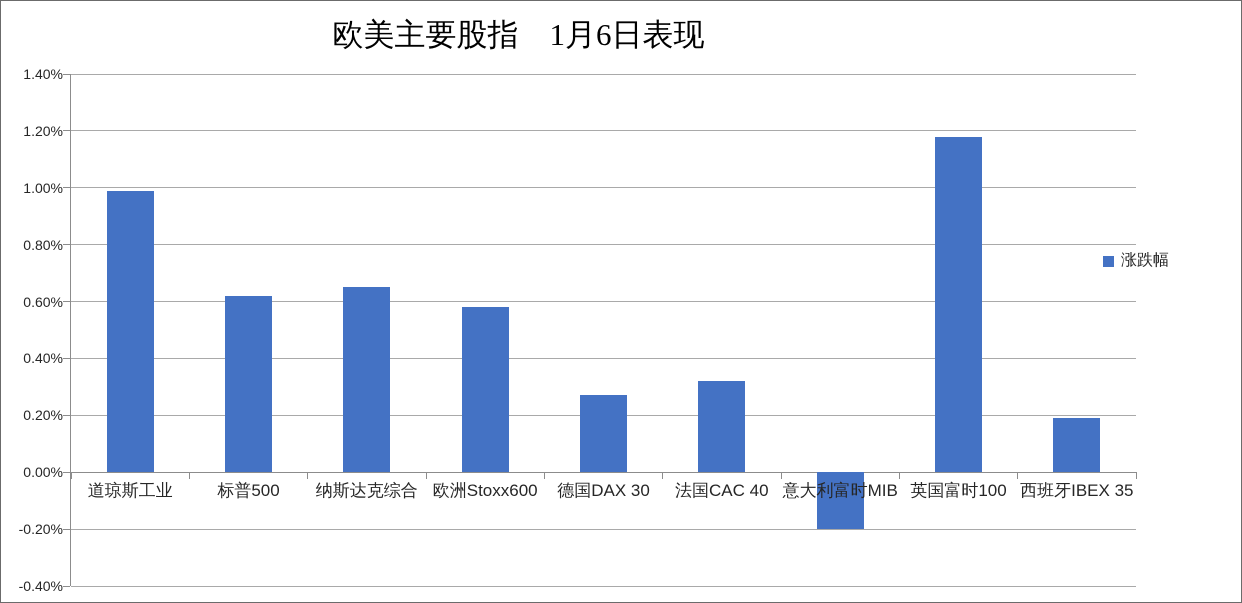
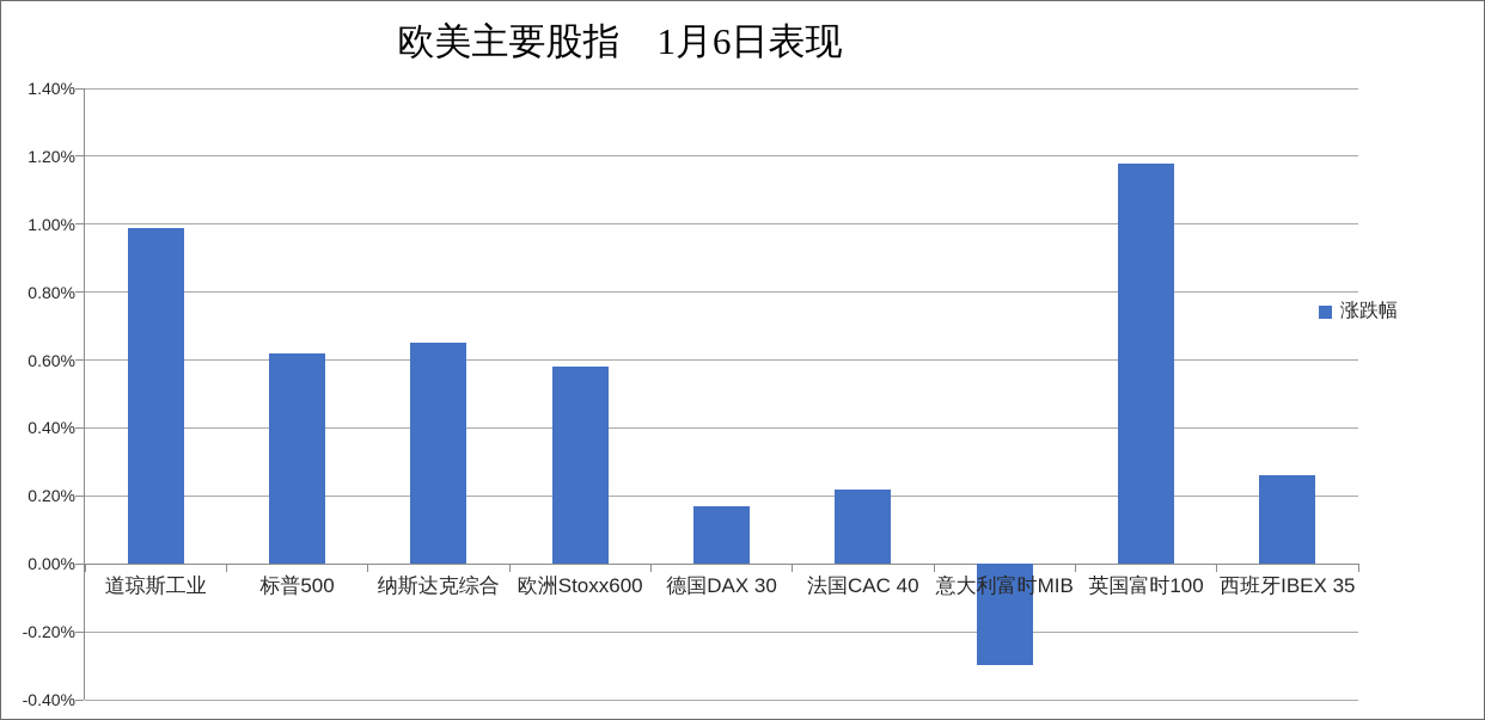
德国DAX 30: 0.27% -> 0.17%
法国CAC 40: 0.32% -> 0.22%
意大利富时MIB: -0.20% -> -0.30%
西班牙IBEX 35: 0.19% -> 0.26%
